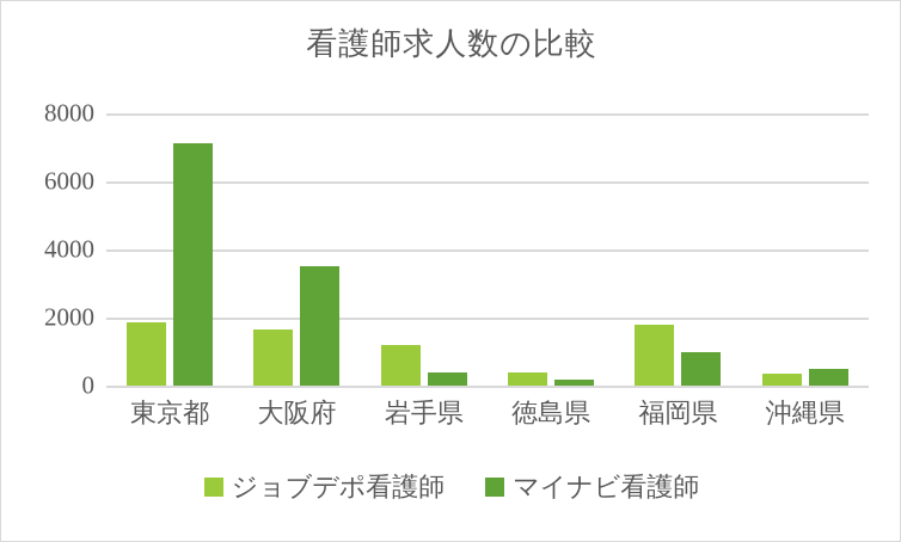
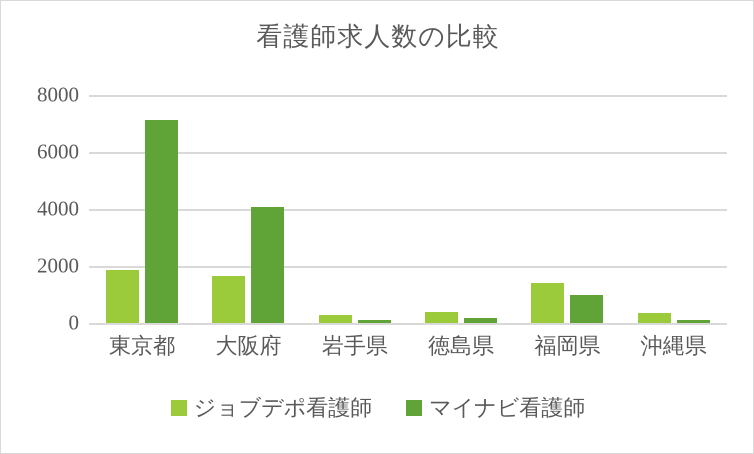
マイナビ看護師/大阪府: 3500 -> 4100
ジョブデポ看護師/岩手県: 1200 -> 300
マイナビ看護師/岩手県: 400 -> 100
ジョブデポ看護師/福岡県: 1800 -> 1400
マイナビ看護師/沖縄県: 500 -> 100
